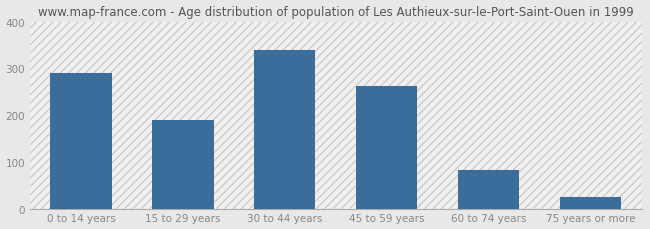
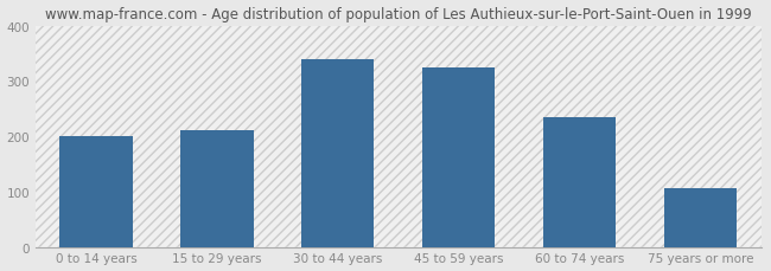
0 to 14 years: 290 -> 200
15 to 29 years: 190 -> 210
45 to 59 years: 262 -> 325
60 to 74 years: 83 -> 235
75 years or more: 25 -> 105
